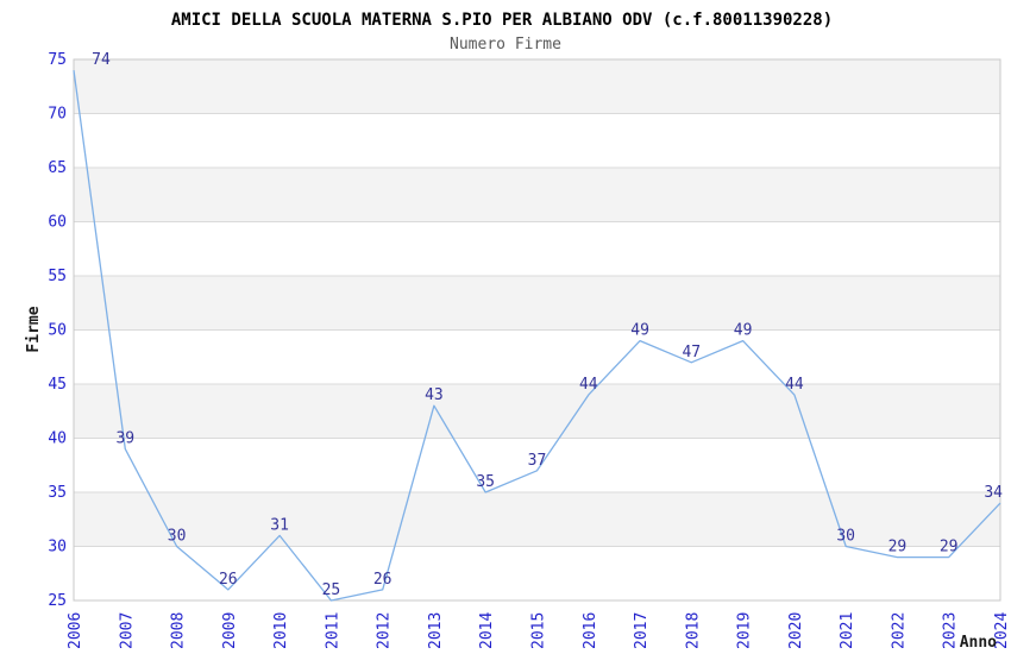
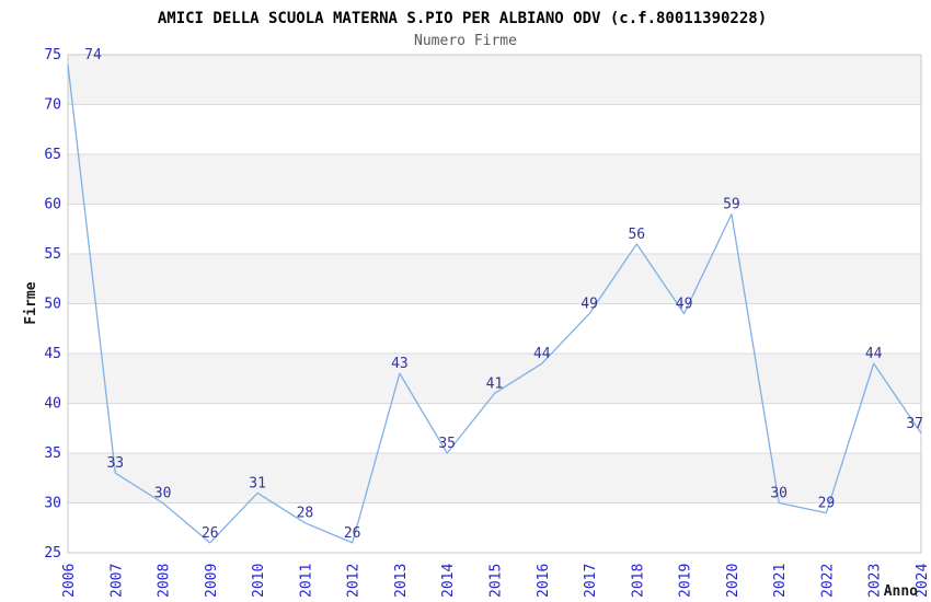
2007: 39 -> 33
2011: 25 -> 28
2015: 37 -> 41
2018: 47 -> 56
2020: 44 -> 59
2023: 29 -> 44
2024: 34 -> 37
